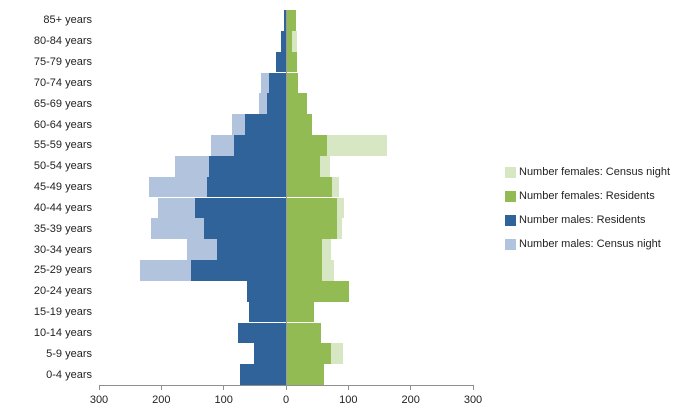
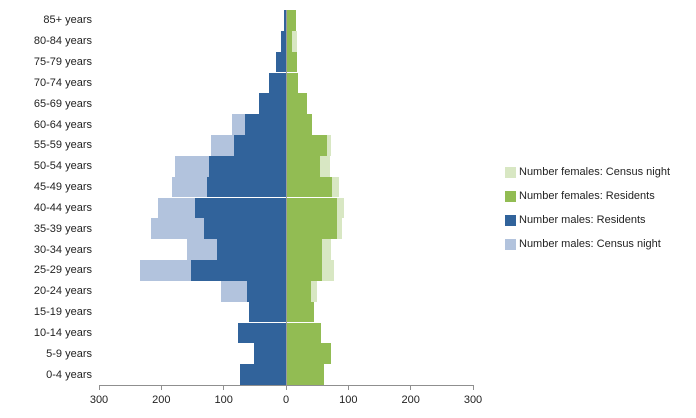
Number males: Census night/70-74 years: 40 -> 30
Number males: Residents/65-69 years: 30 -> 40
Number females: Census night/55-59 years: 160 -> 70
Number males: Census night/45-49 years: 220 -> 180
Number females: Residents/20-24 years: 100 -> 40
Number males: Census night/20-24 years: 40 -> 100
Number females: Census night/5-9 years: 90 -> 70
